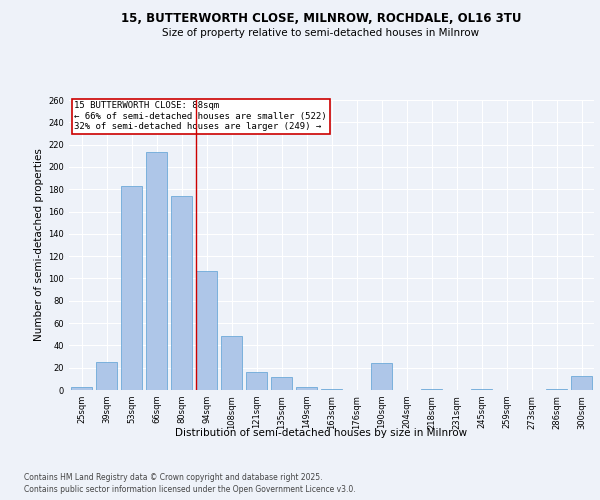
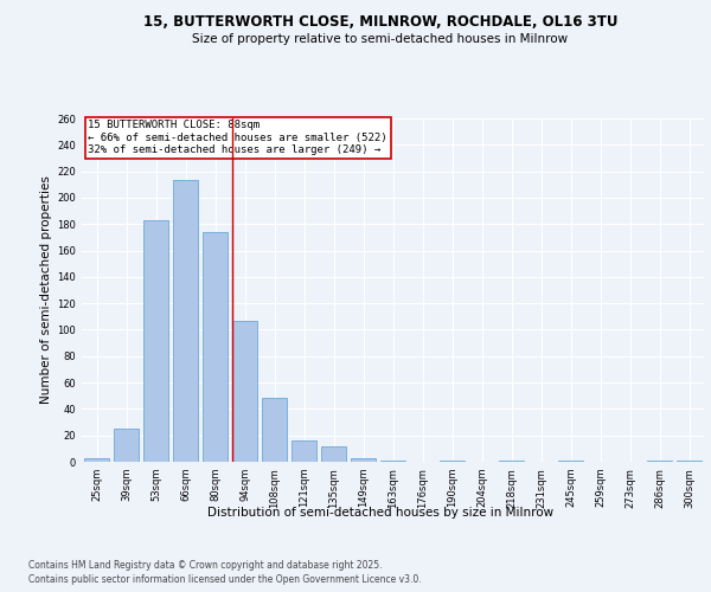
190sqm: 24 -> 1
300sqm: 13 -> 1
